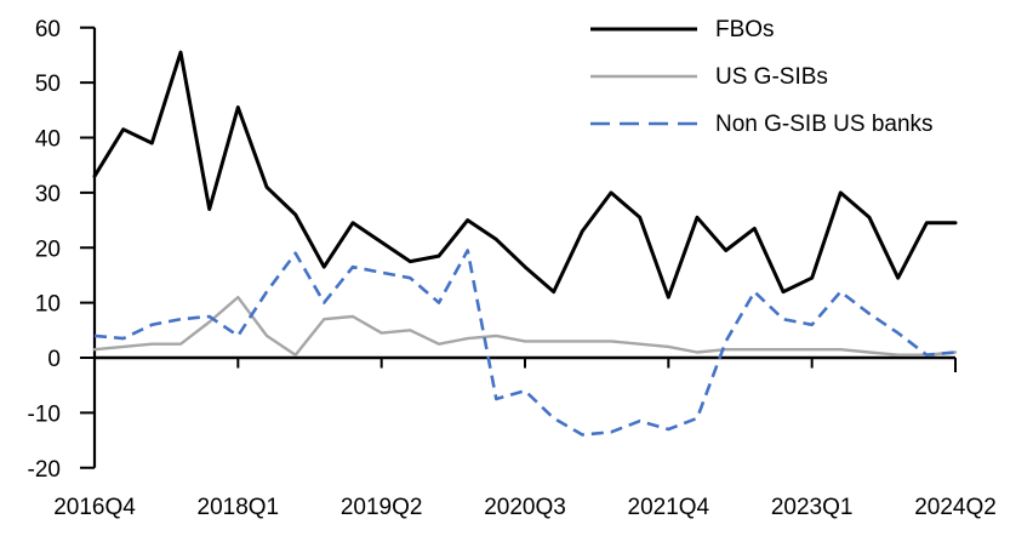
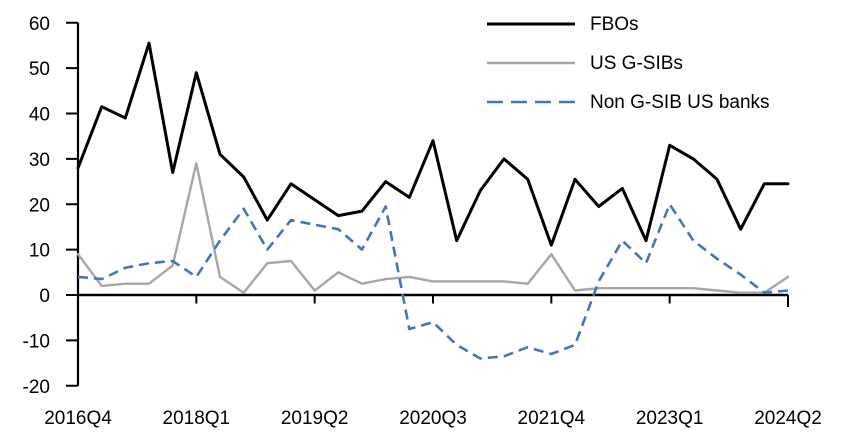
FBOs/2016Q4: 33 -> 28
US G-SIBs/2016Q4: 2 -> 9
FBOs/2018Q1: 46 -> 49
US G-SIBs/2018Q1: 11 -> 29
US G-SIBs/2019Q2: 4 -> 1
FBOs/2020Q3: 16 -> 34
US G-SIBs/2021Q4: 2 -> 9
FBOs/2023Q1: 14 -> 33
Non G-SIB US banks/2023Q1: 6 -> 20
US G-SIBs/2024Q2: 1 -> 4
